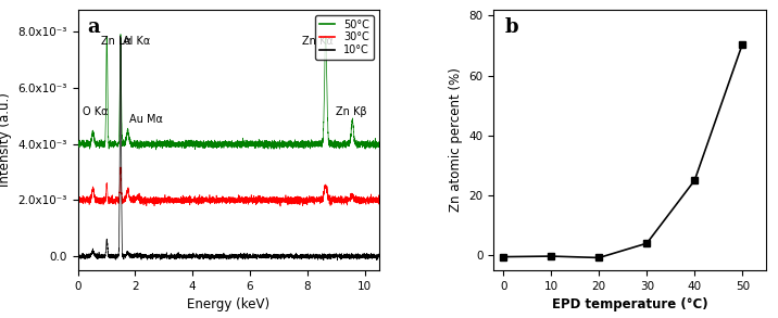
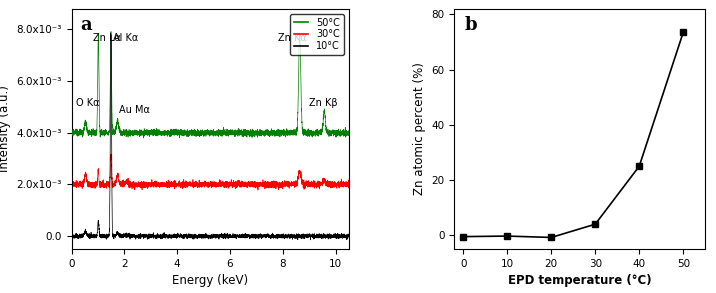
50: 70.5 -> 73.5
